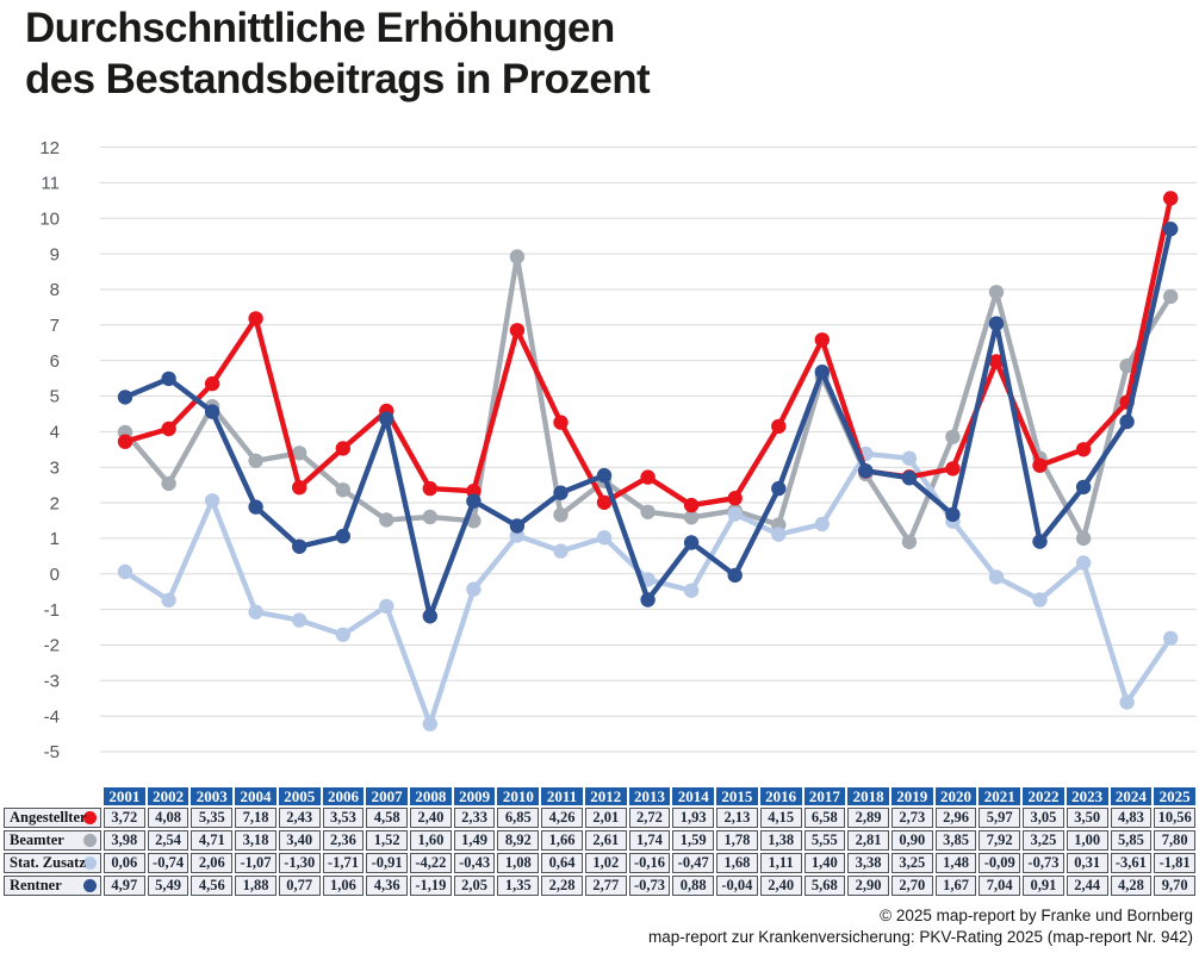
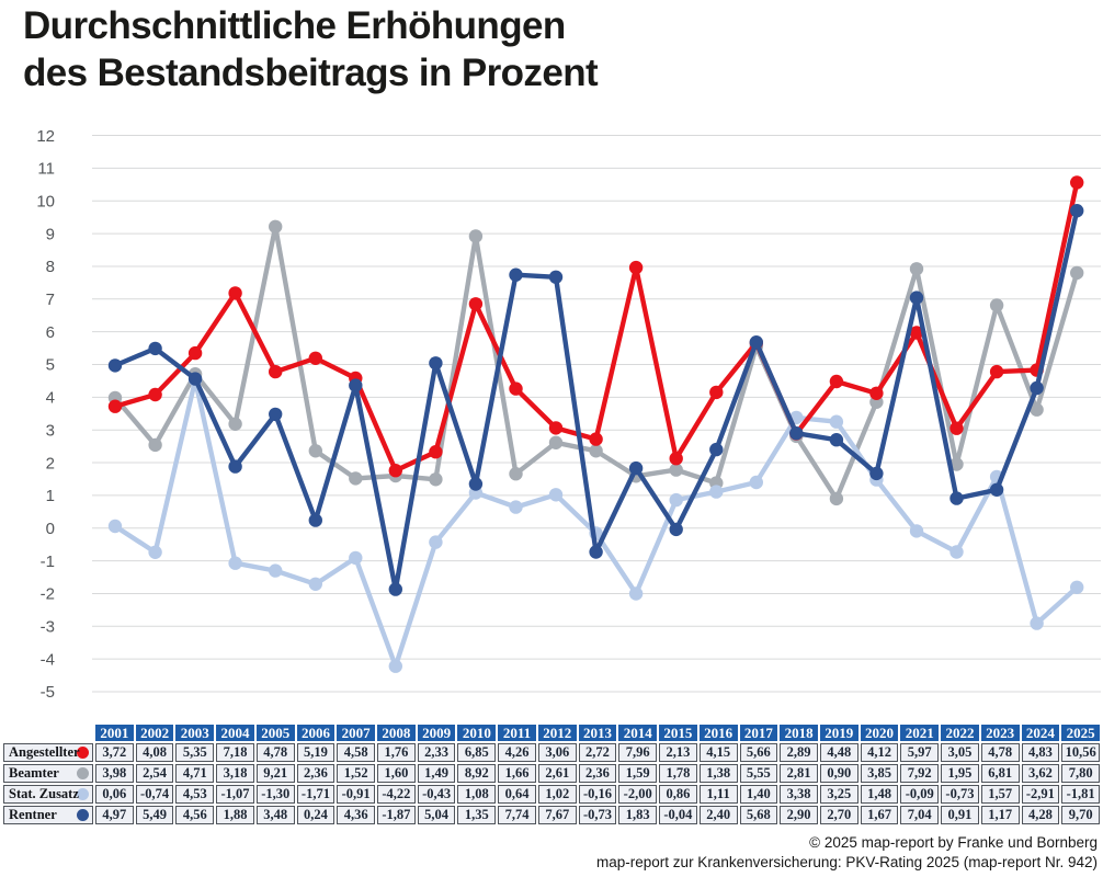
Stat. Zusatz/2003: 2,06 -> 4,53
Angestellter/2005: 2,43 -> 4,78
Beamter/2005: 3,40 -> 9,21
Rentner/2005: 0,77 -> 3,48
Angestellter/2006: 3,53 -> 5,19
Rentner/2006: 1,06 -> 0,24
Angestellter/2008: 2,40 -> 1,76
Rentner/2008: -1,19 -> -1,87
Rentner/2009: 2,05 -> 5,04
Rentner/2011: 2,28 -> 7,74
Angestellter/2012: 2,01 -> 3,06
Rentner/2012: 2,77 -> 7,67
Beamter/2013: 1,74 -> 2,36
Angestellter/2014: 1,93 -> 7,96
Stat. Zusatz/2014: -0,47 -> -2,00
Rentner/2014: 0,88 -> 1,83
Stat. Zusatz/2015: 1,68 -> 0,86
Angestellter/2017: 6,58 -> 5,66
Angestellter/2019: 2,73 -> 4,48
Angestellter/2020: 2,96 -> 4,12
Beamter/2022: 3,25 -> 1,95
Angestellter/2023: 3,50 -> 4,78
Beamter/2023: 1,00 -> 6,81
Stat. Zusatz/2023: 0,31 -> 1,57
Rentner/2023: 2,44 -> 1,17
Beamter/2024: 5,85 -> 3,62
Stat. Zusatz/2024: -3,61 -> -2,91
